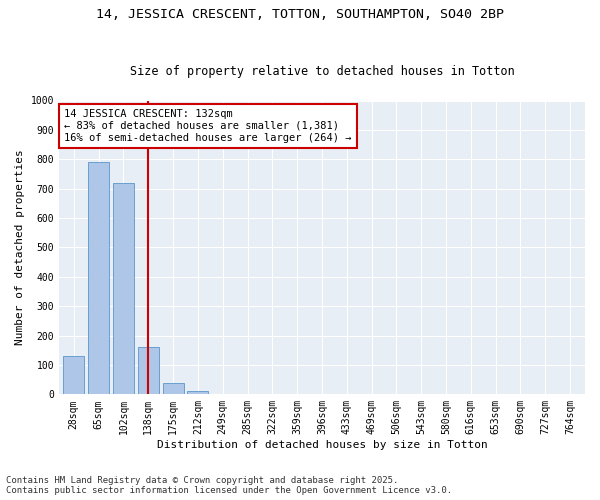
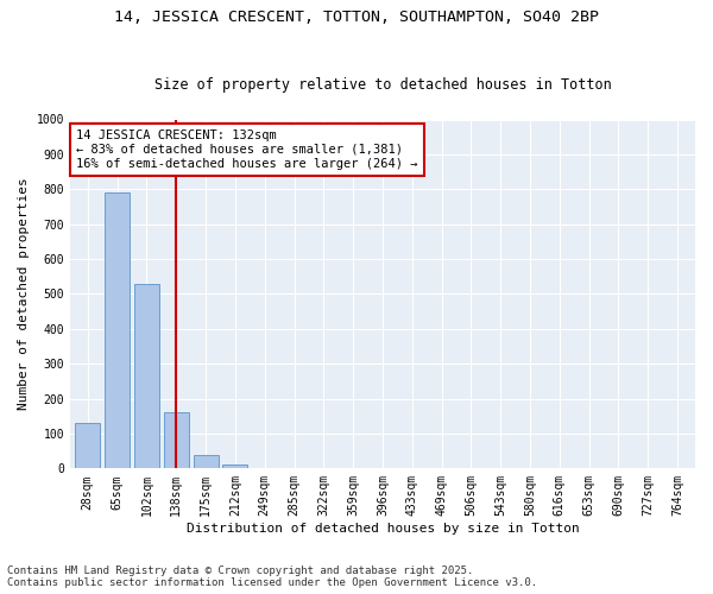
102sqm: 720 -> 530
